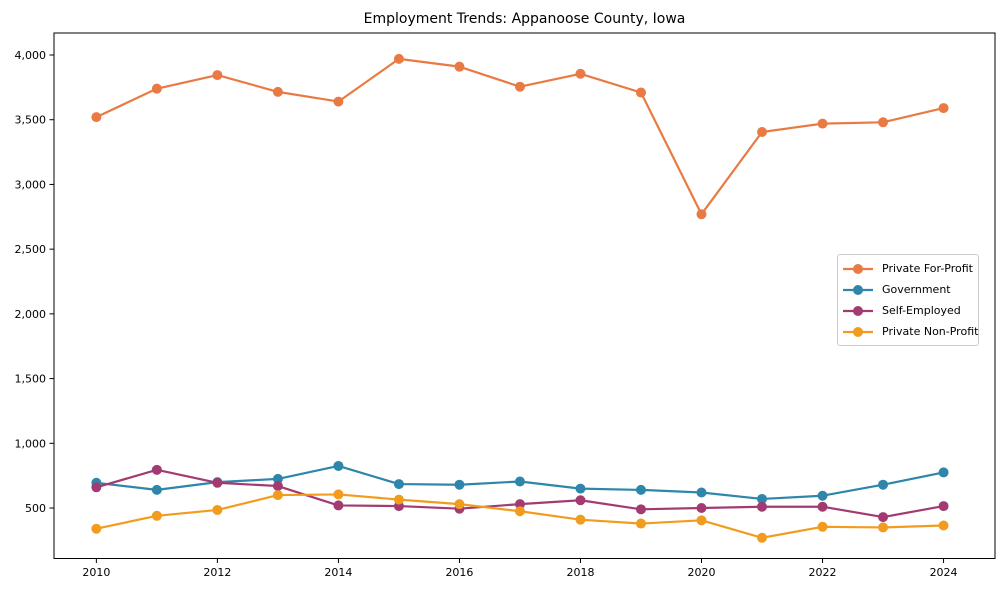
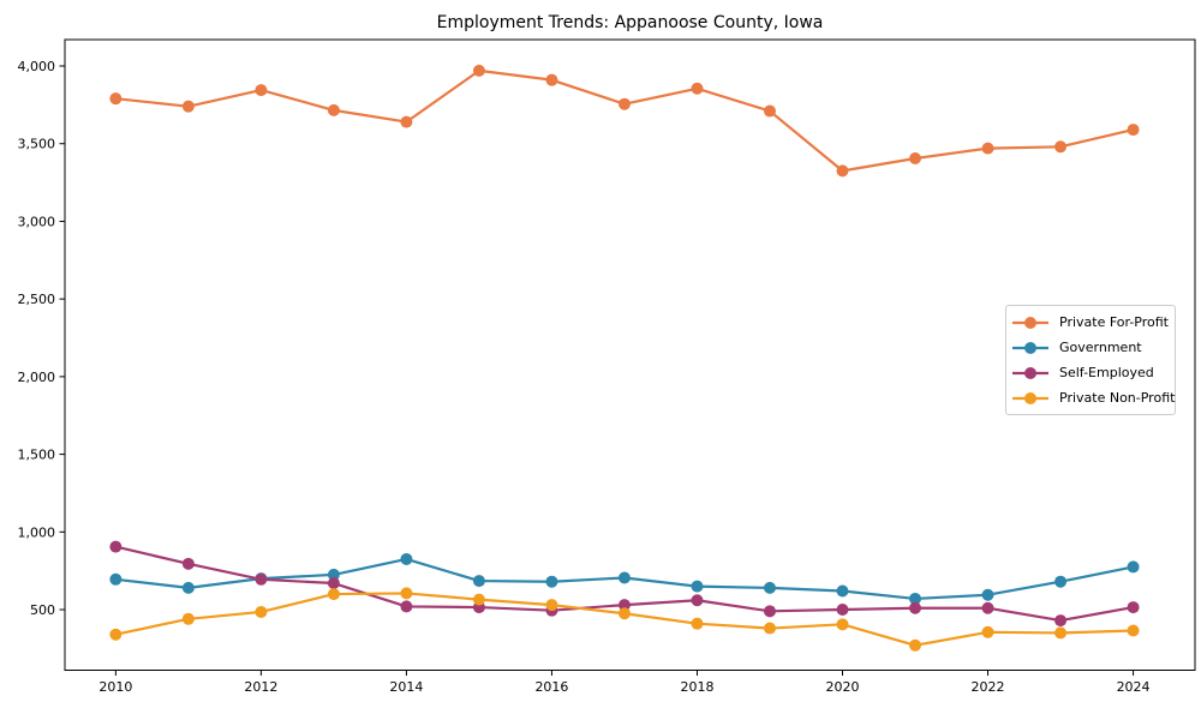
Private For-Profit/2010: 3520 -> 3790
Self-Employed/2010: 660 -> 900
Private For-Profit/2020: 2770 -> 3320
